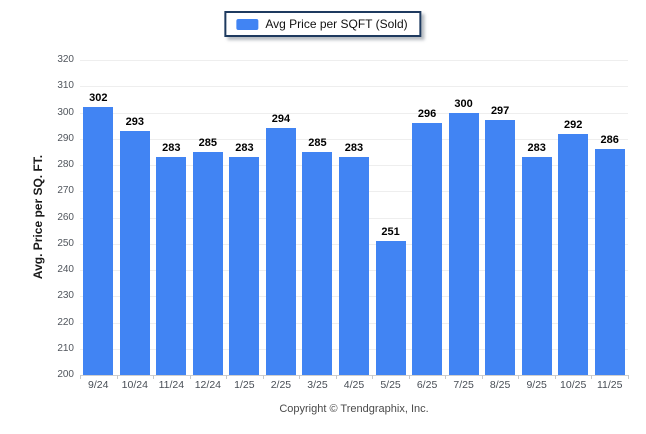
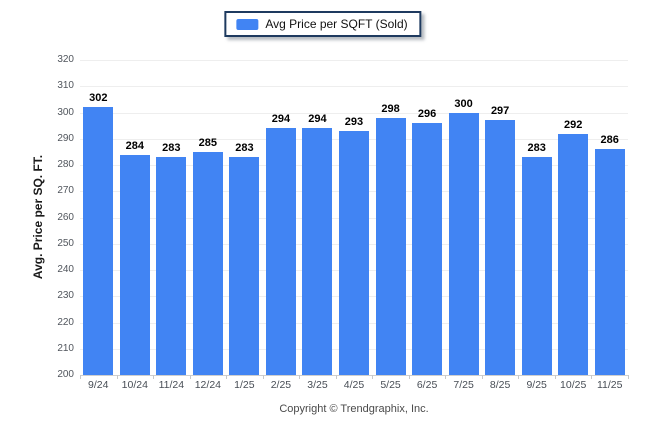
10/24: 293 -> 284
3/25: 285 -> 294
4/25: 283 -> 293
5/25: 251 -> 298
